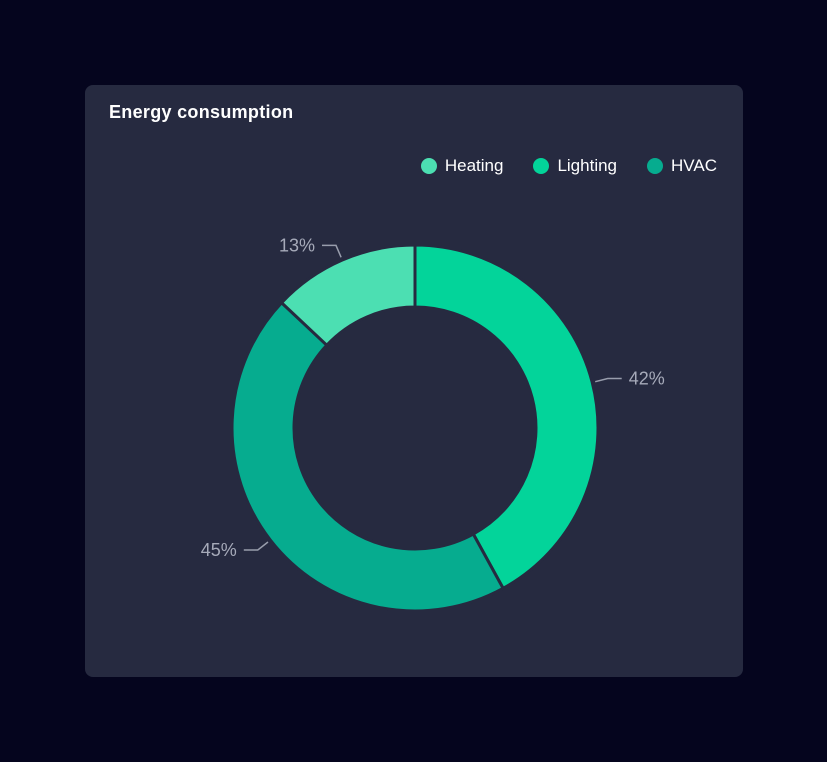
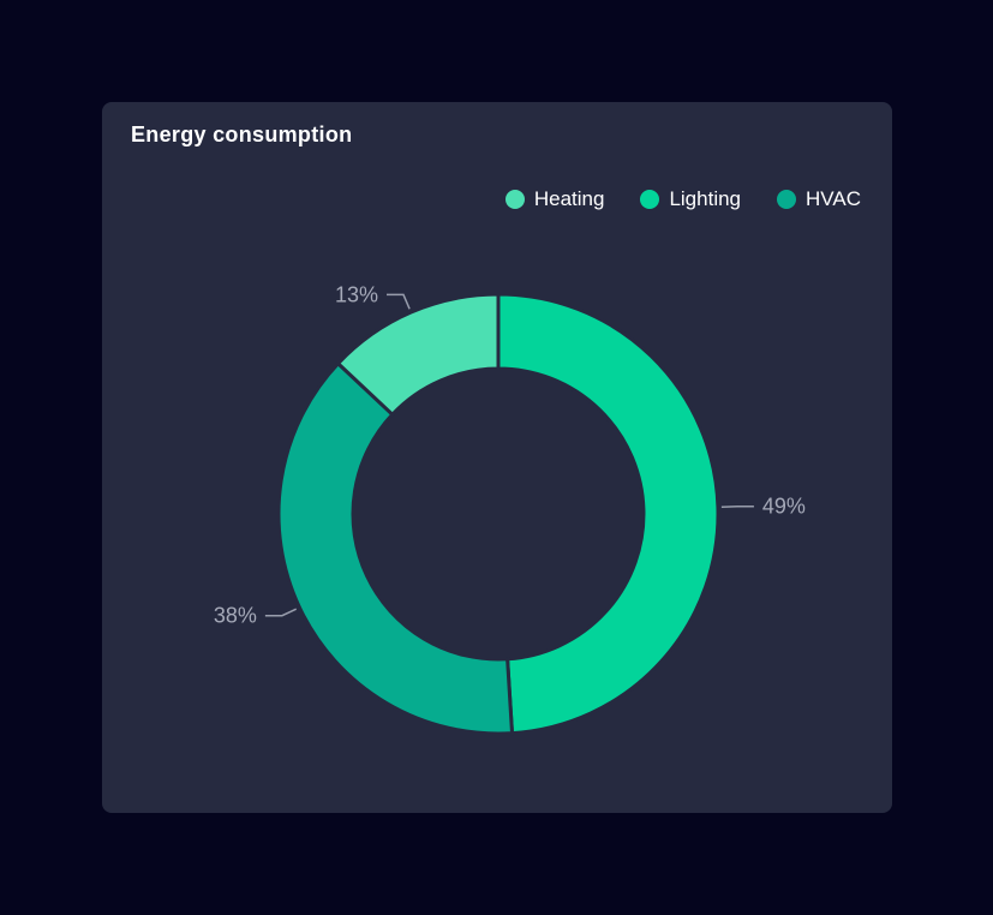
Lighting: 42% -> 49%
HVAC: 45% -> 38%
